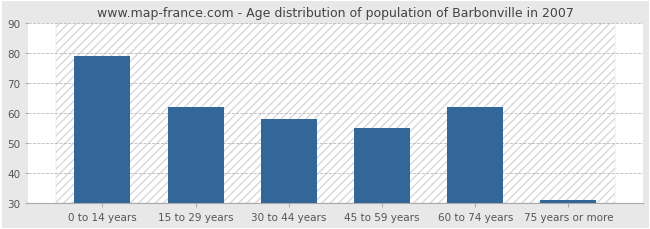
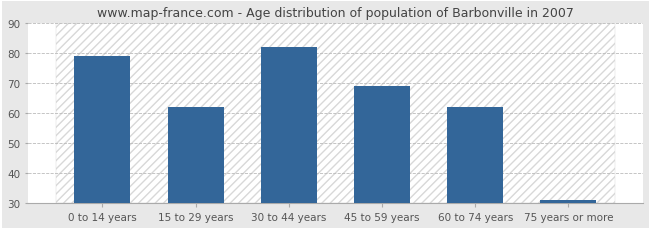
30 to 44 years: 58 -> 82
45 to 59 years: 55 -> 69
